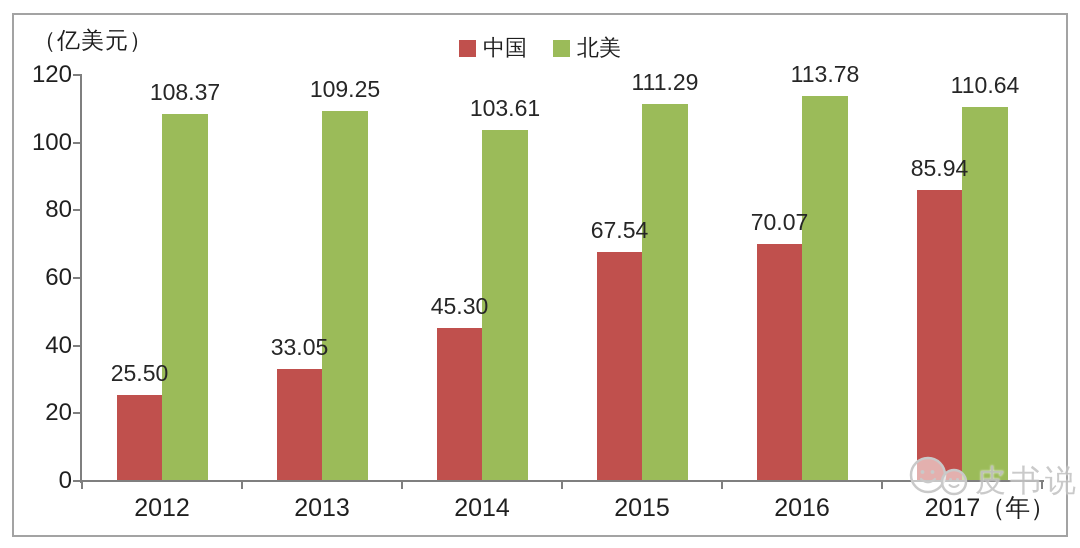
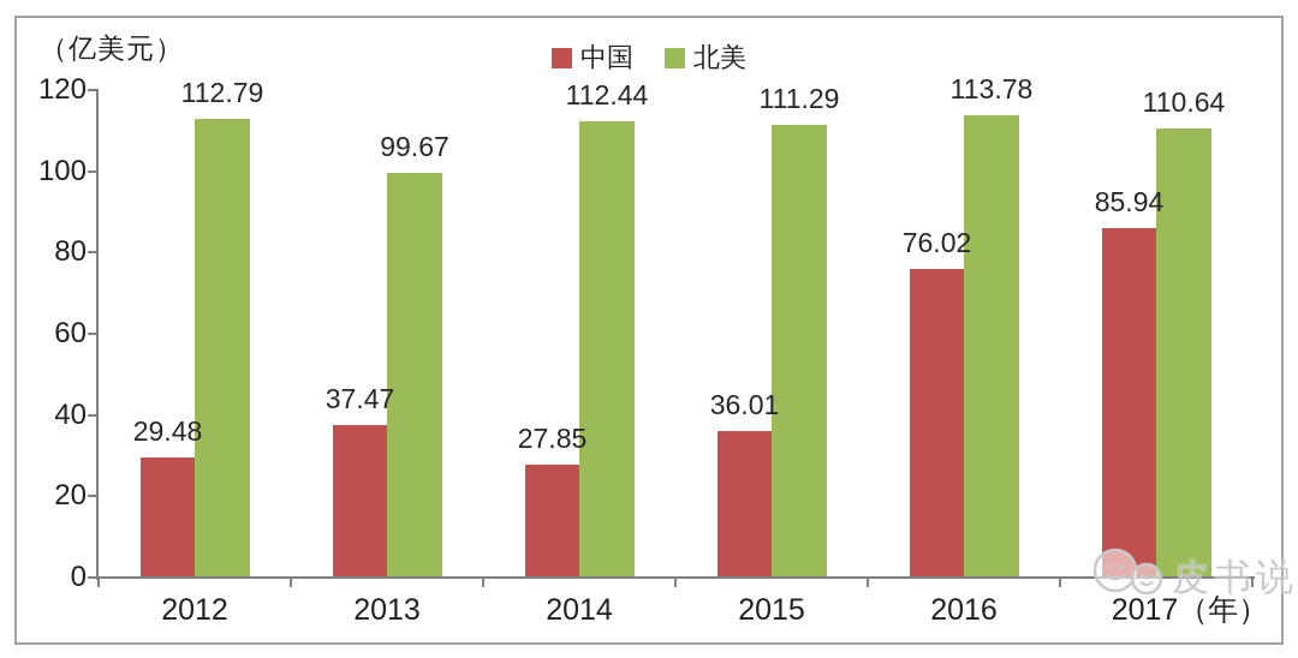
中国/2012: 25.50 -> 29.48
北美/2012: 108.37 -> 112.79
中国/2013: 33.05 -> 37.47
北美/2013: 109.25 -> 99.67
中国/2014: 45.30 -> 27.85
北美/2014: 103.61 -> 112.44
中国/2015: 67.54 -> 36.01
中国/2016: 70.07 -> 76.02
